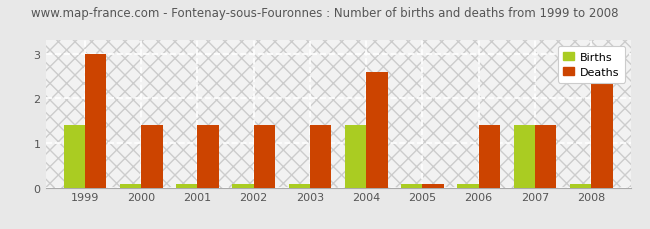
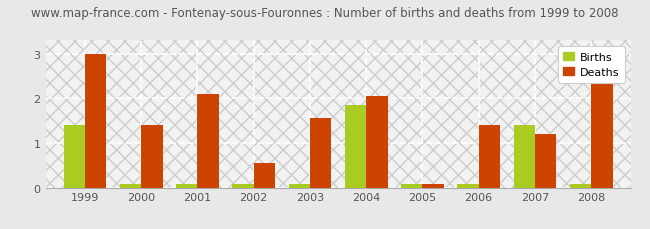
Deaths/2001: 1.40 -> 2.10
Deaths/2002: 1.40 -> 0.55
Deaths/2003: 1.40 -> 1.55
Births/2004: 1.40 -> 1.85
Deaths/2004: 2.60 -> 2.05
Deaths/2007: 1.40 -> 1.20
